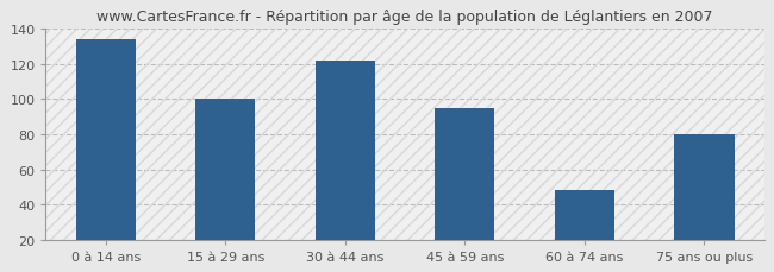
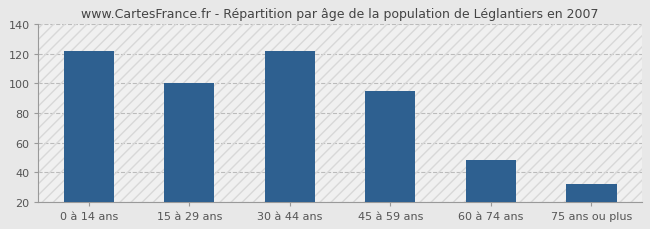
0 à 14 ans: 134 -> 122
75 ans ou plus: 80 -> 32
